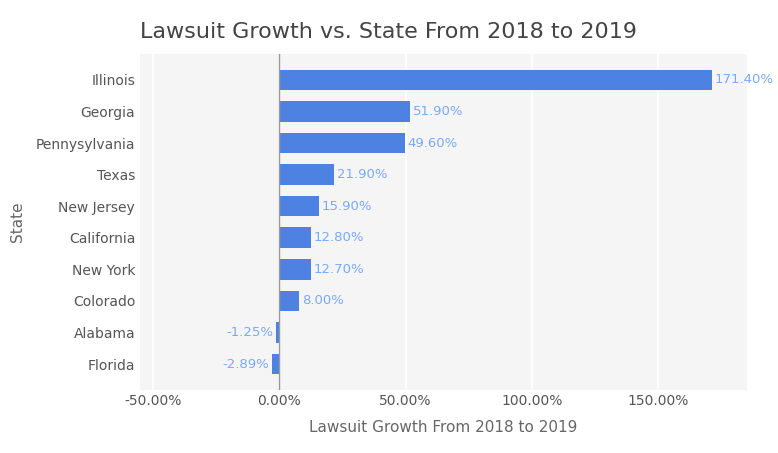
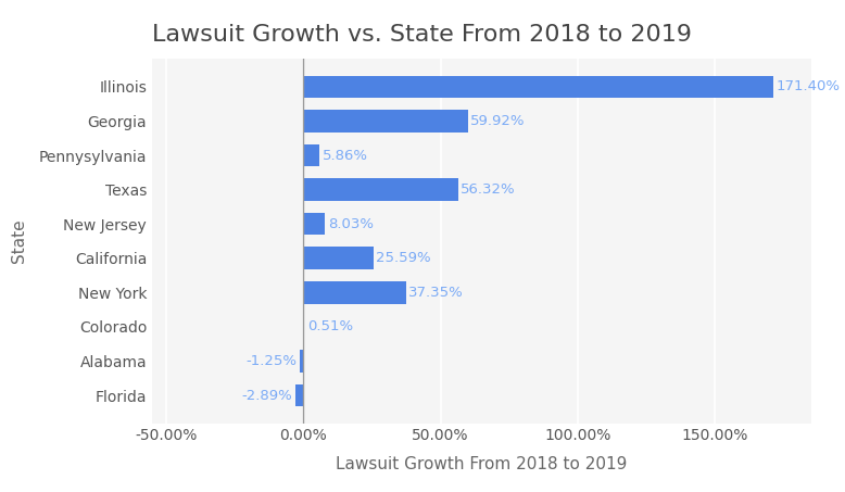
Georgia: 51.90% -> 59.92%
Pennysylvania: 49.60% -> 5.86%
Texas: 21.90% -> 56.32%
New Jersey: 15.90% -> 8.03%
California: 12.80% -> 25.59%
New York: 12.70% -> 37.35%
Colorado: 8.00% -> 0.51%
